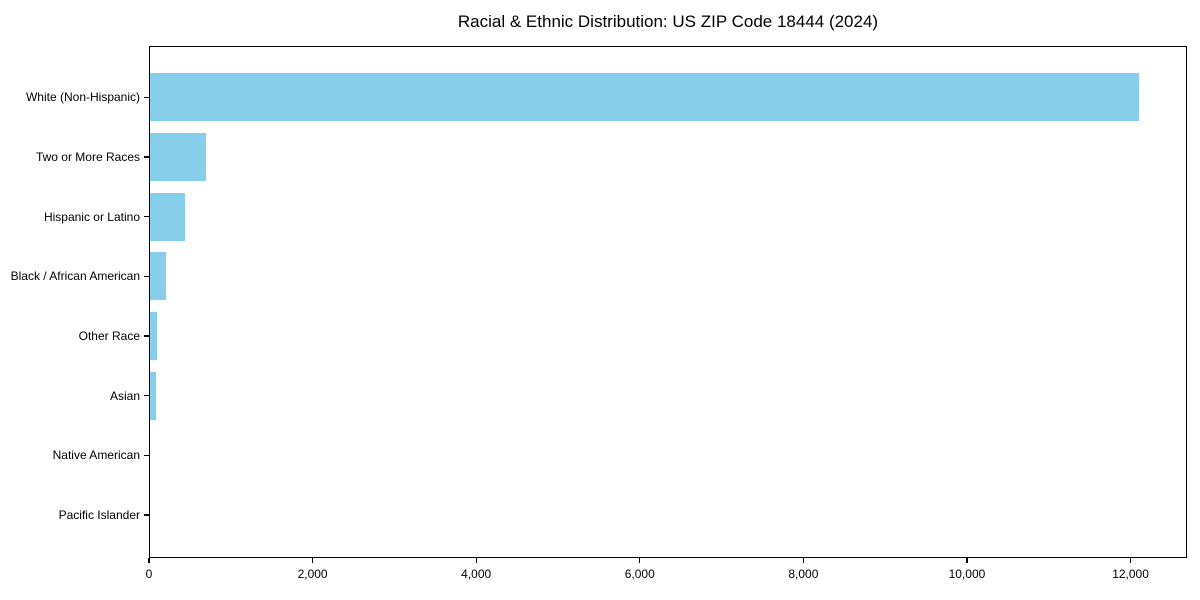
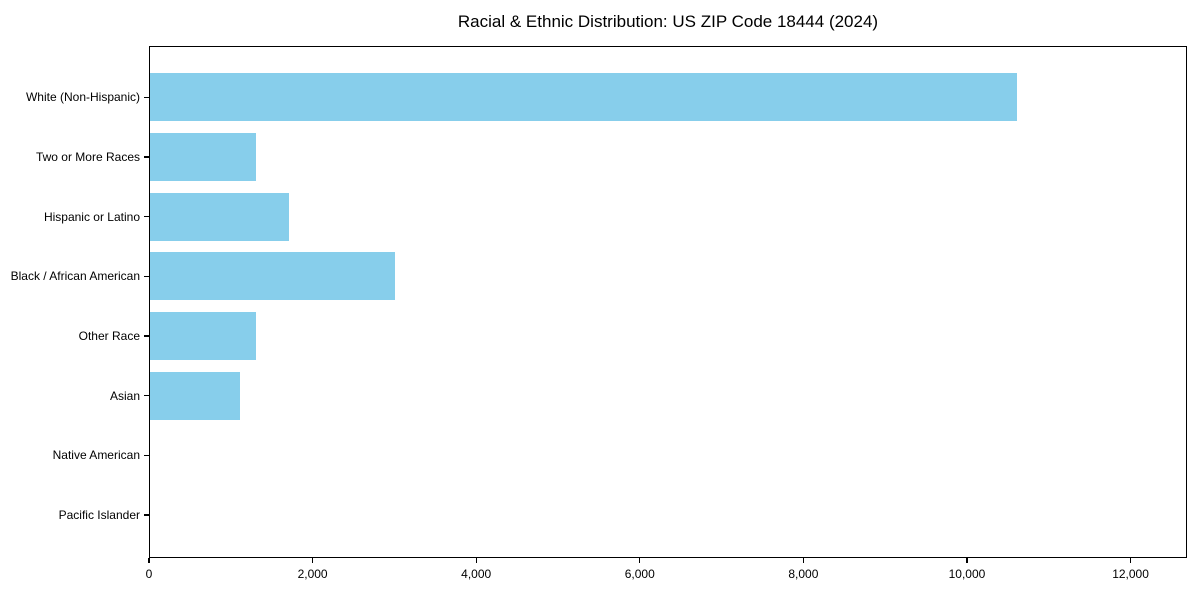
White (Non-Hispanic): 12100 -> 10600
Two or More Races: 700 -> 1300
Hispanic or Latino: 400 -> 1700
Black / African American: 200 -> 3000
Other Race: 100 -> 1300
Asian: 100 -> 1100
